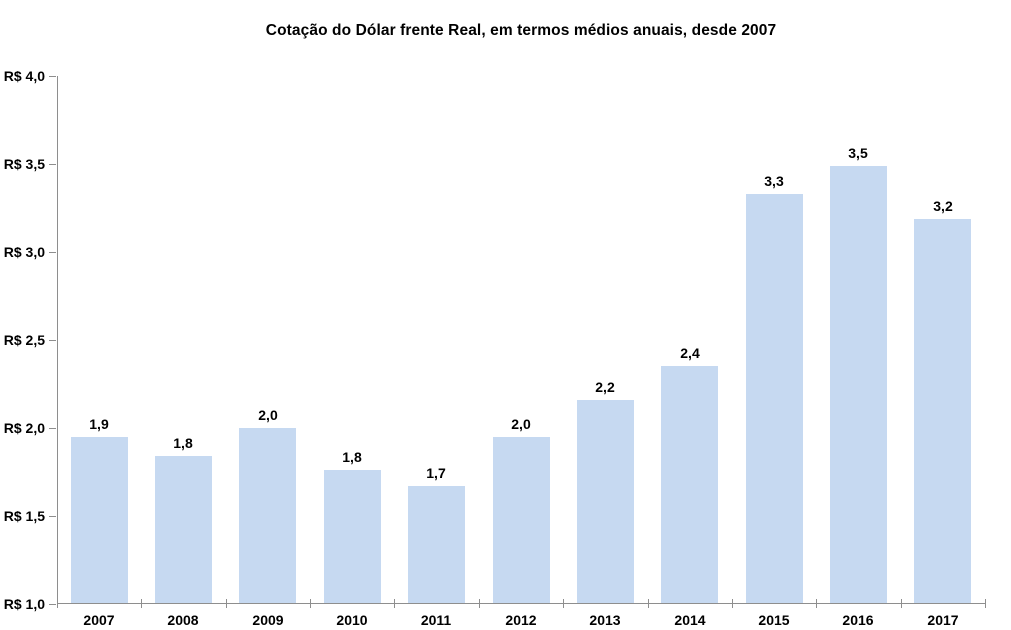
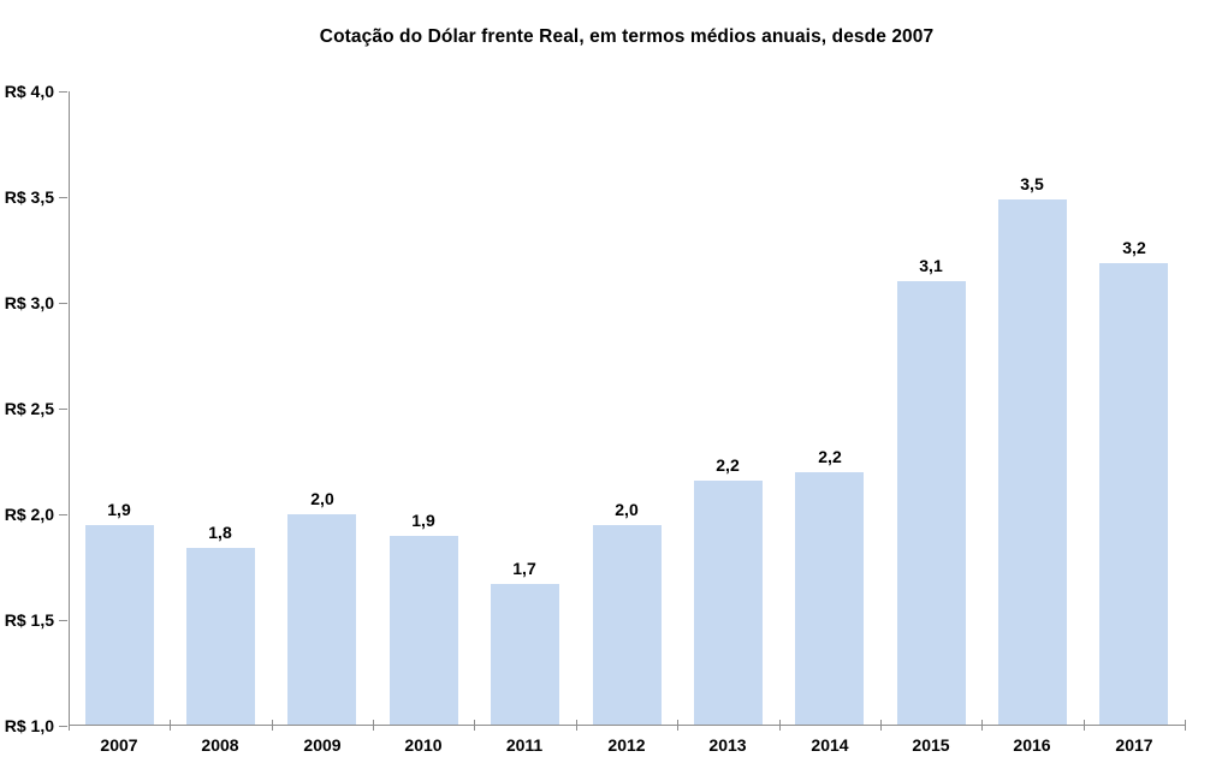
2010: 1,8 -> 1,9
2014: 2,4 -> 2,2
2015: 3,3 -> 3,1
